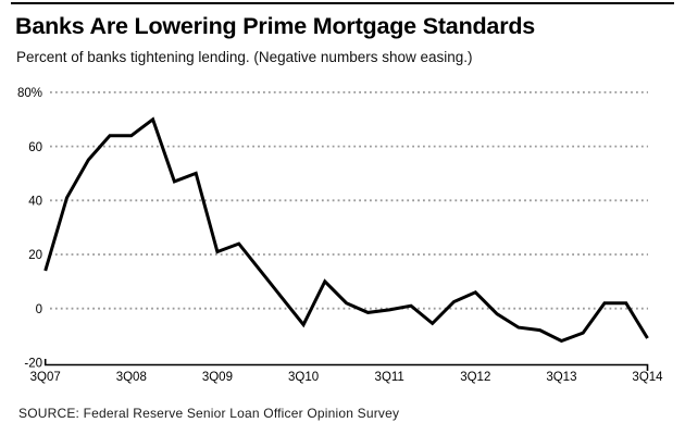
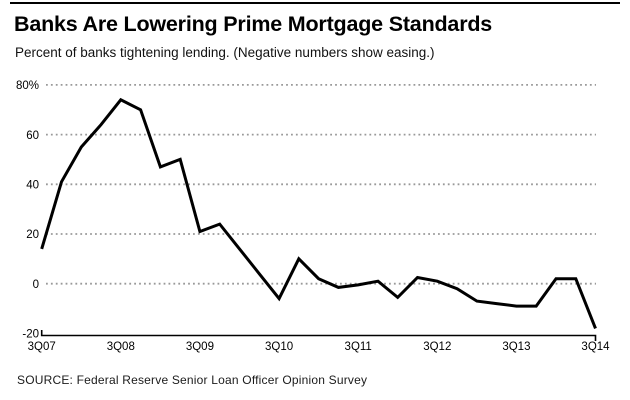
3Q08: 64% -> 74%
3Q12: 6% -> 1%
3Q13: -12% -> -9%
3Q14: -11% -> -18%
